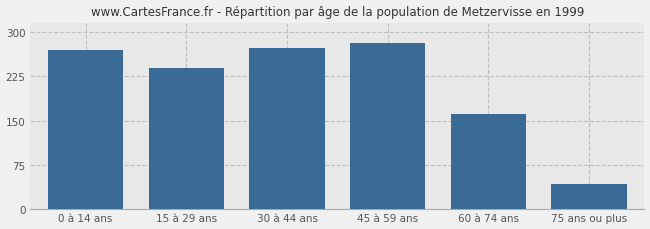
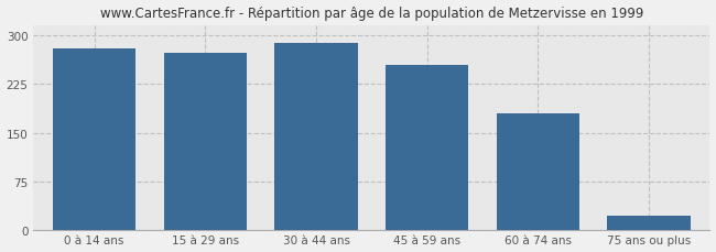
0 à 14 ans: 270 -> 280
15 à 29 ans: 238 -> 272
30 à 44 ans: 272 -> 288
45 à 59 ans: 281 -> 254
60 à 74 ans: 161 -> 180
75 ans ou plus: 43 -> 22
